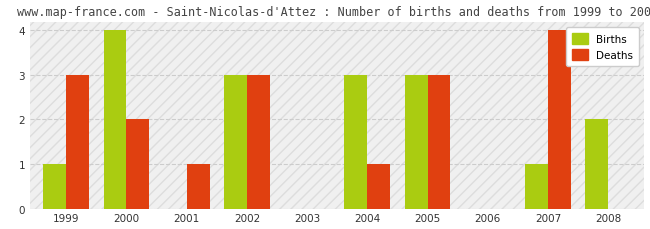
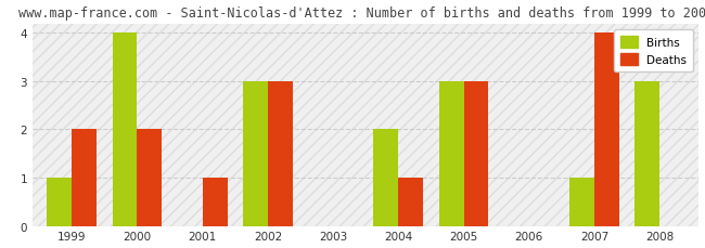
Deaths/1999: 3 -> 2
Births/2004: 3 -> 2
Births/2008: 2 -> 3
